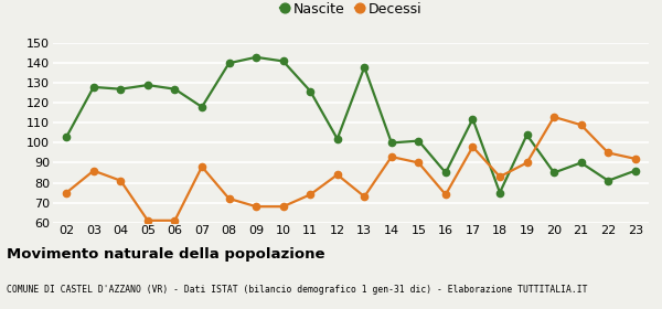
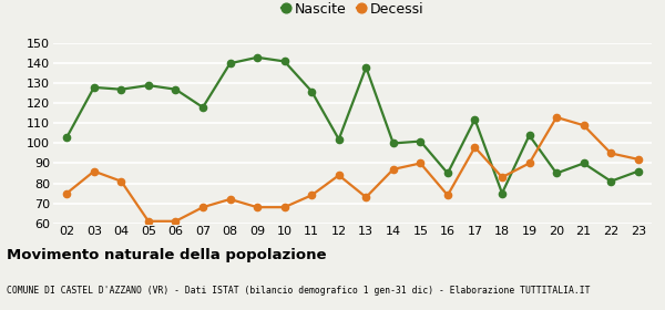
Decessi/07: 88 -> 68
Decessi/14: 93 -> 87
